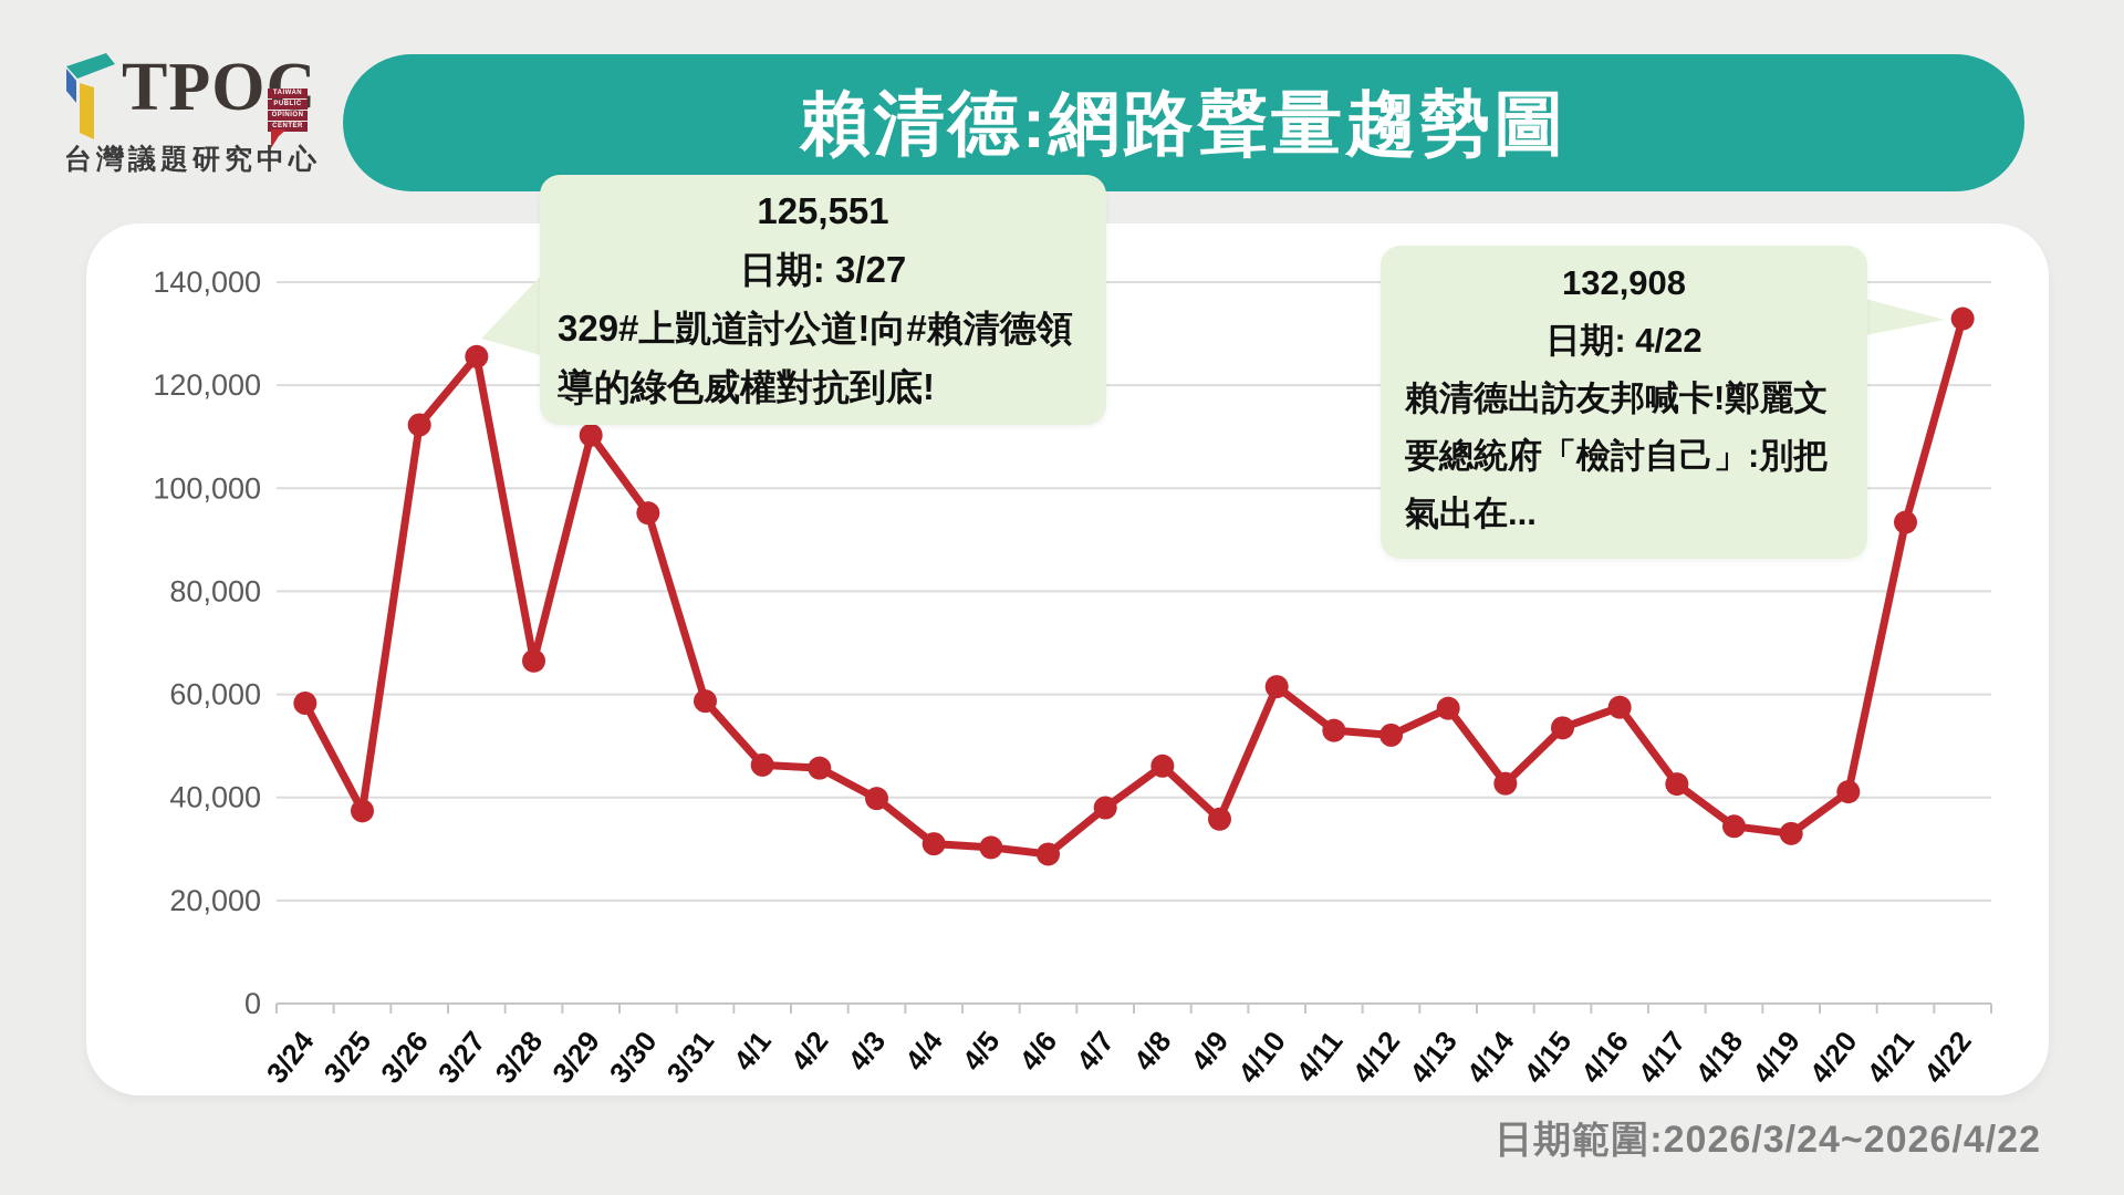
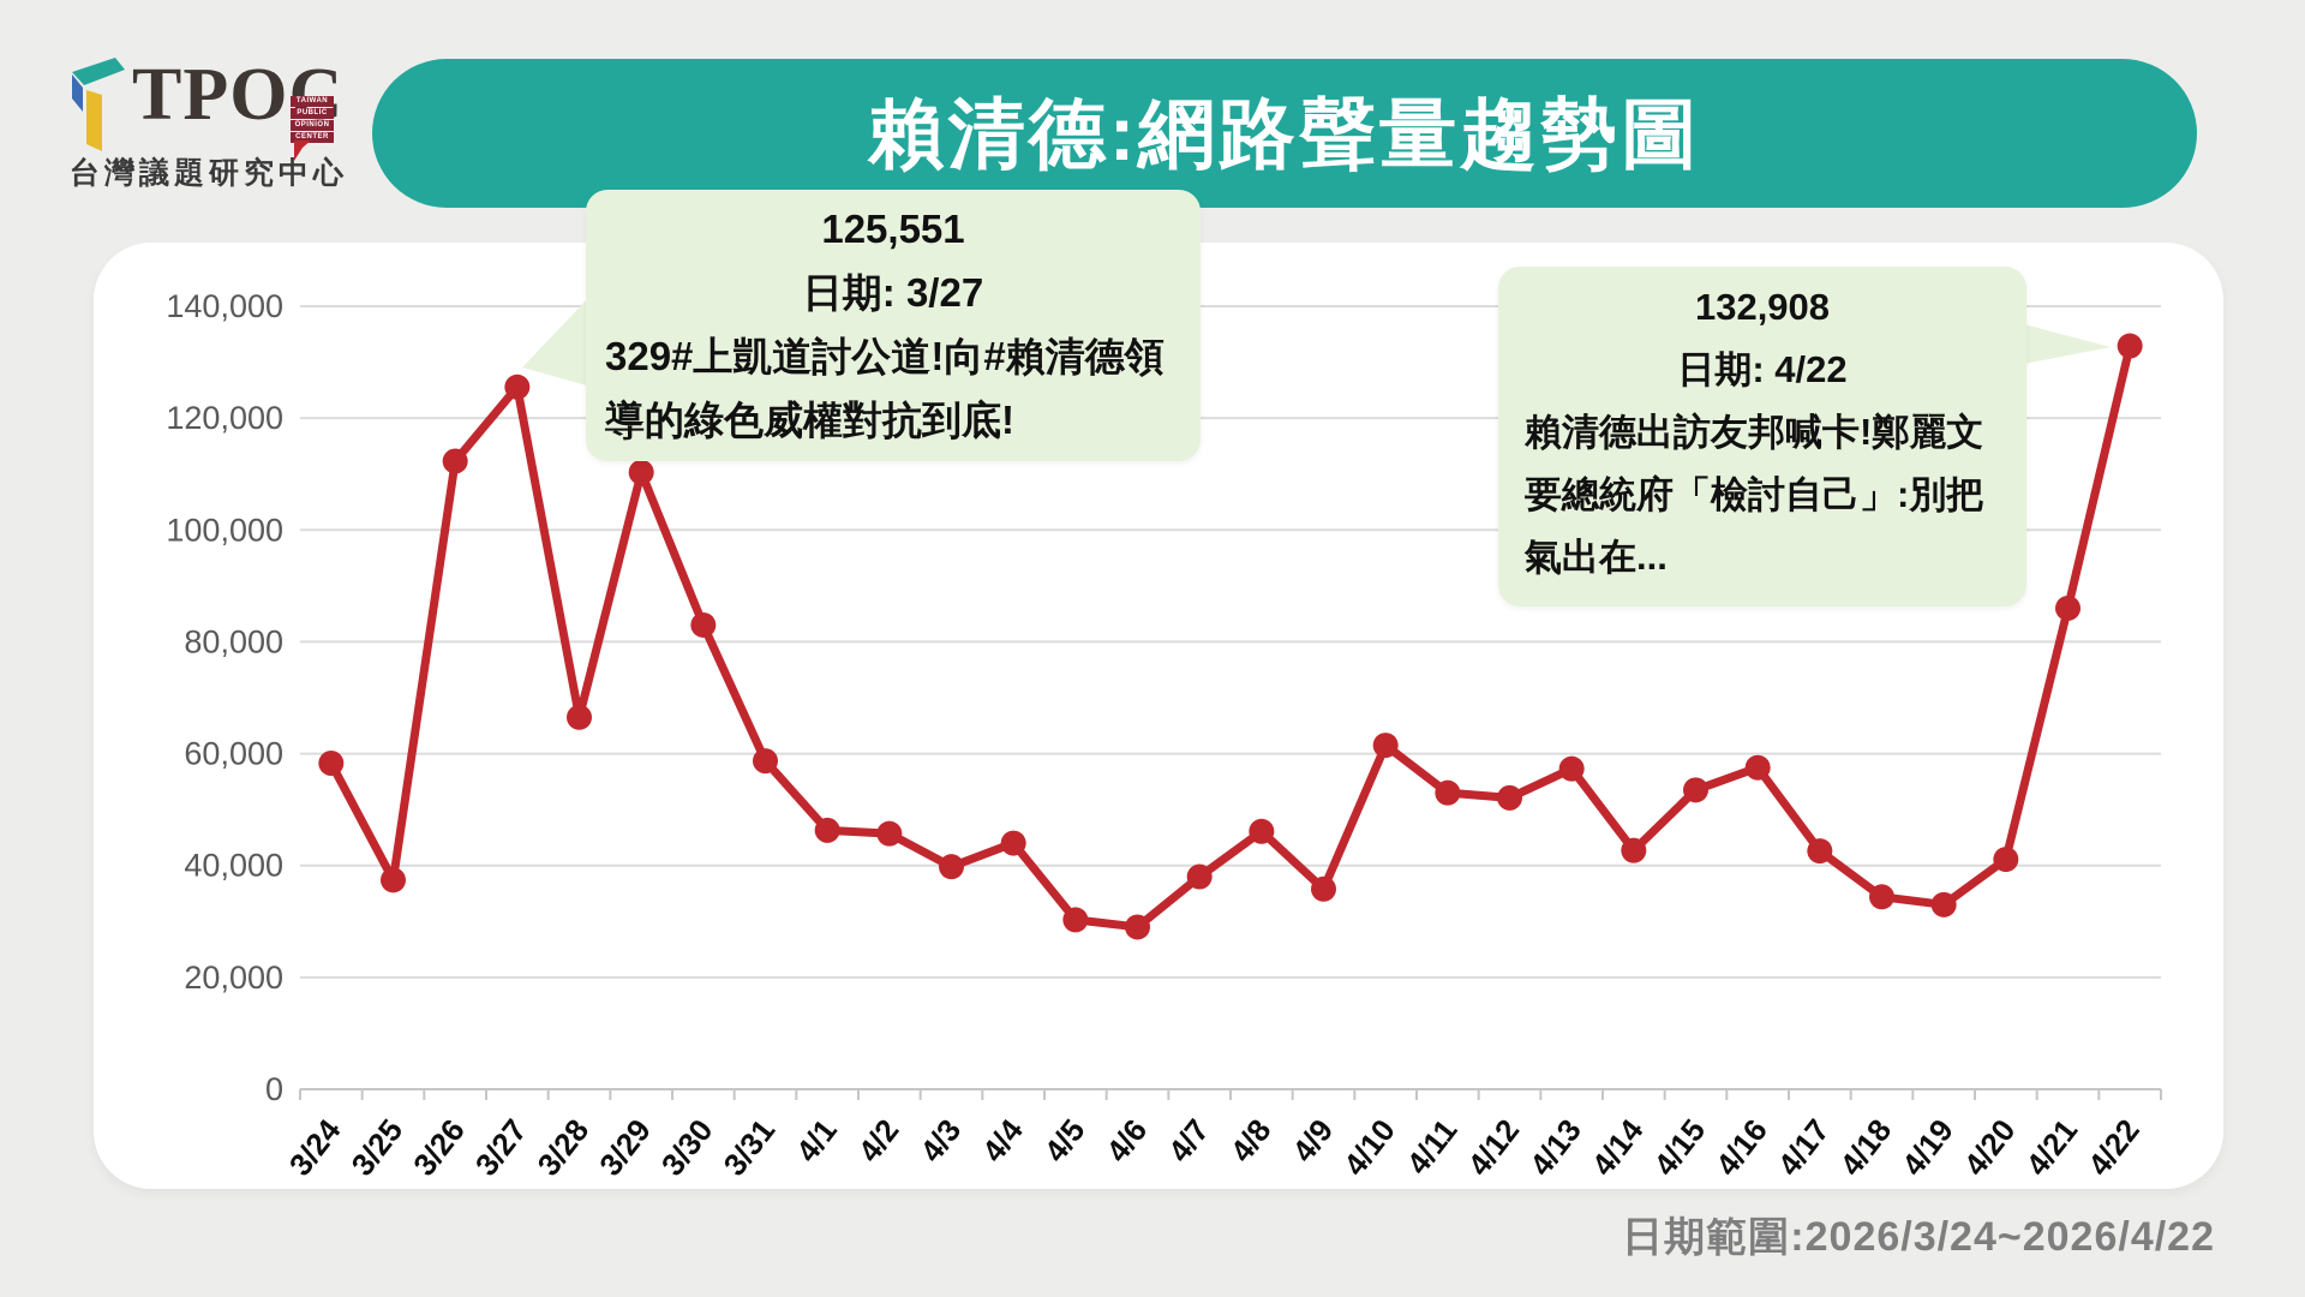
3/30: 95000 -> 83000
4/4: 31000 -> 44000
4/21: 93000 -> 86000
